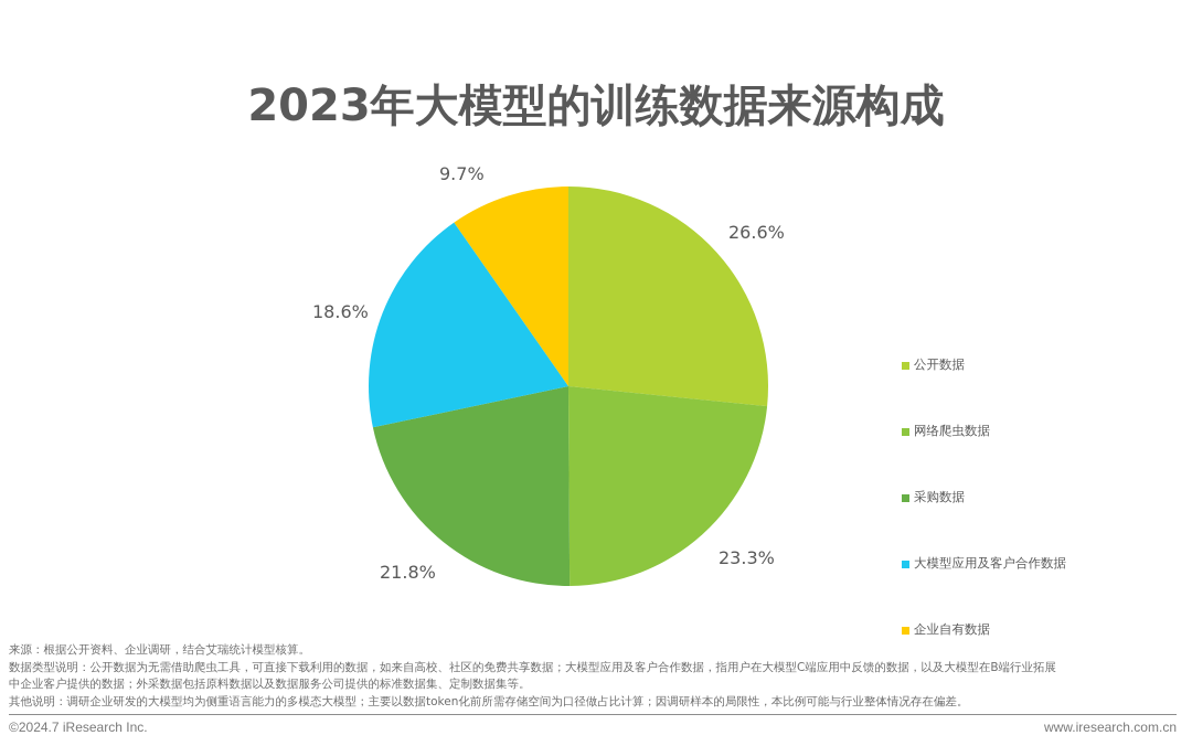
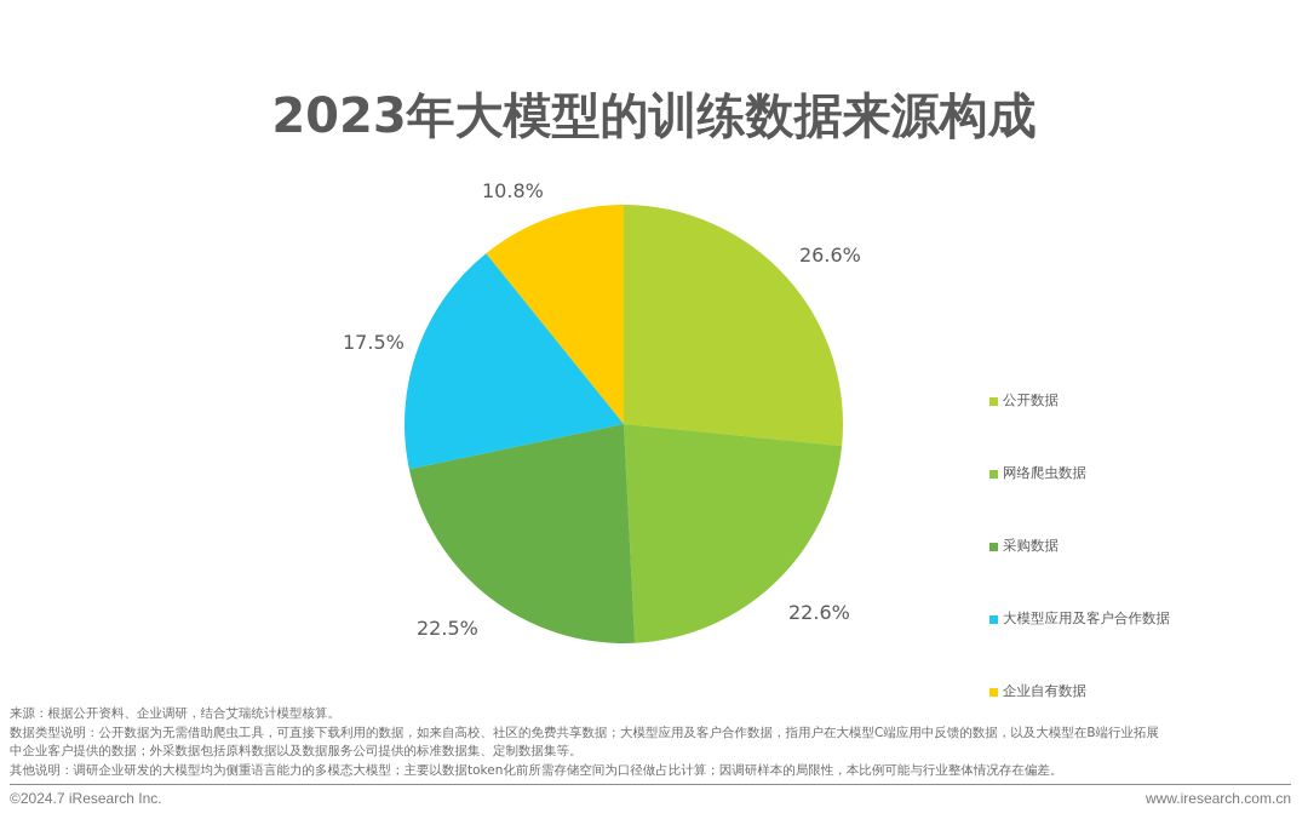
网络爬虫数据: 23.3% -> 22.6%
采购数据: 21.8% -> 22.5%
大模型应用及客户合作数据: 18.6% -> 17.5%
企业自有数据: 9.7% -> 10.8%
